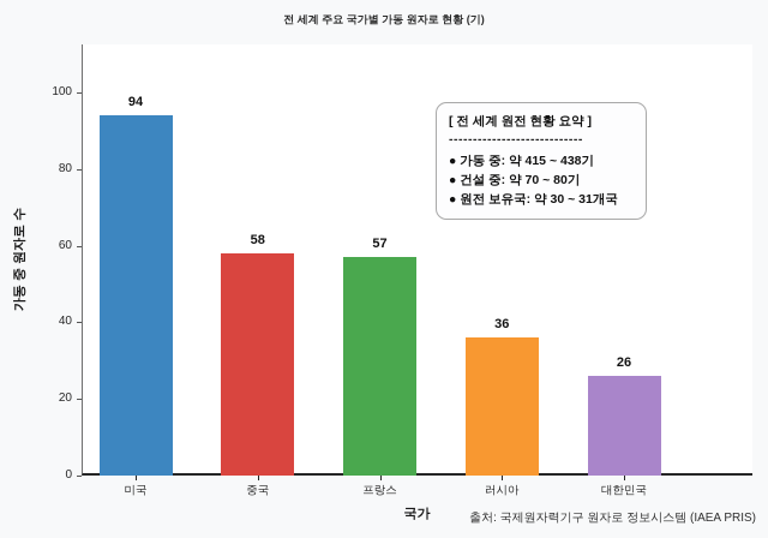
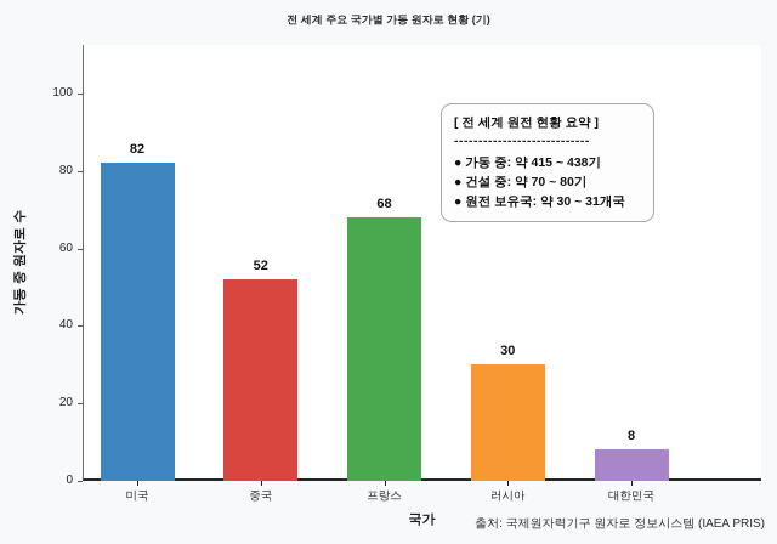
미국: 94 -> 82
중국: 58 -> 52
프랑스: 57 -> 68
러시아: 36 -> 30
대한민국: 26 -> 8
